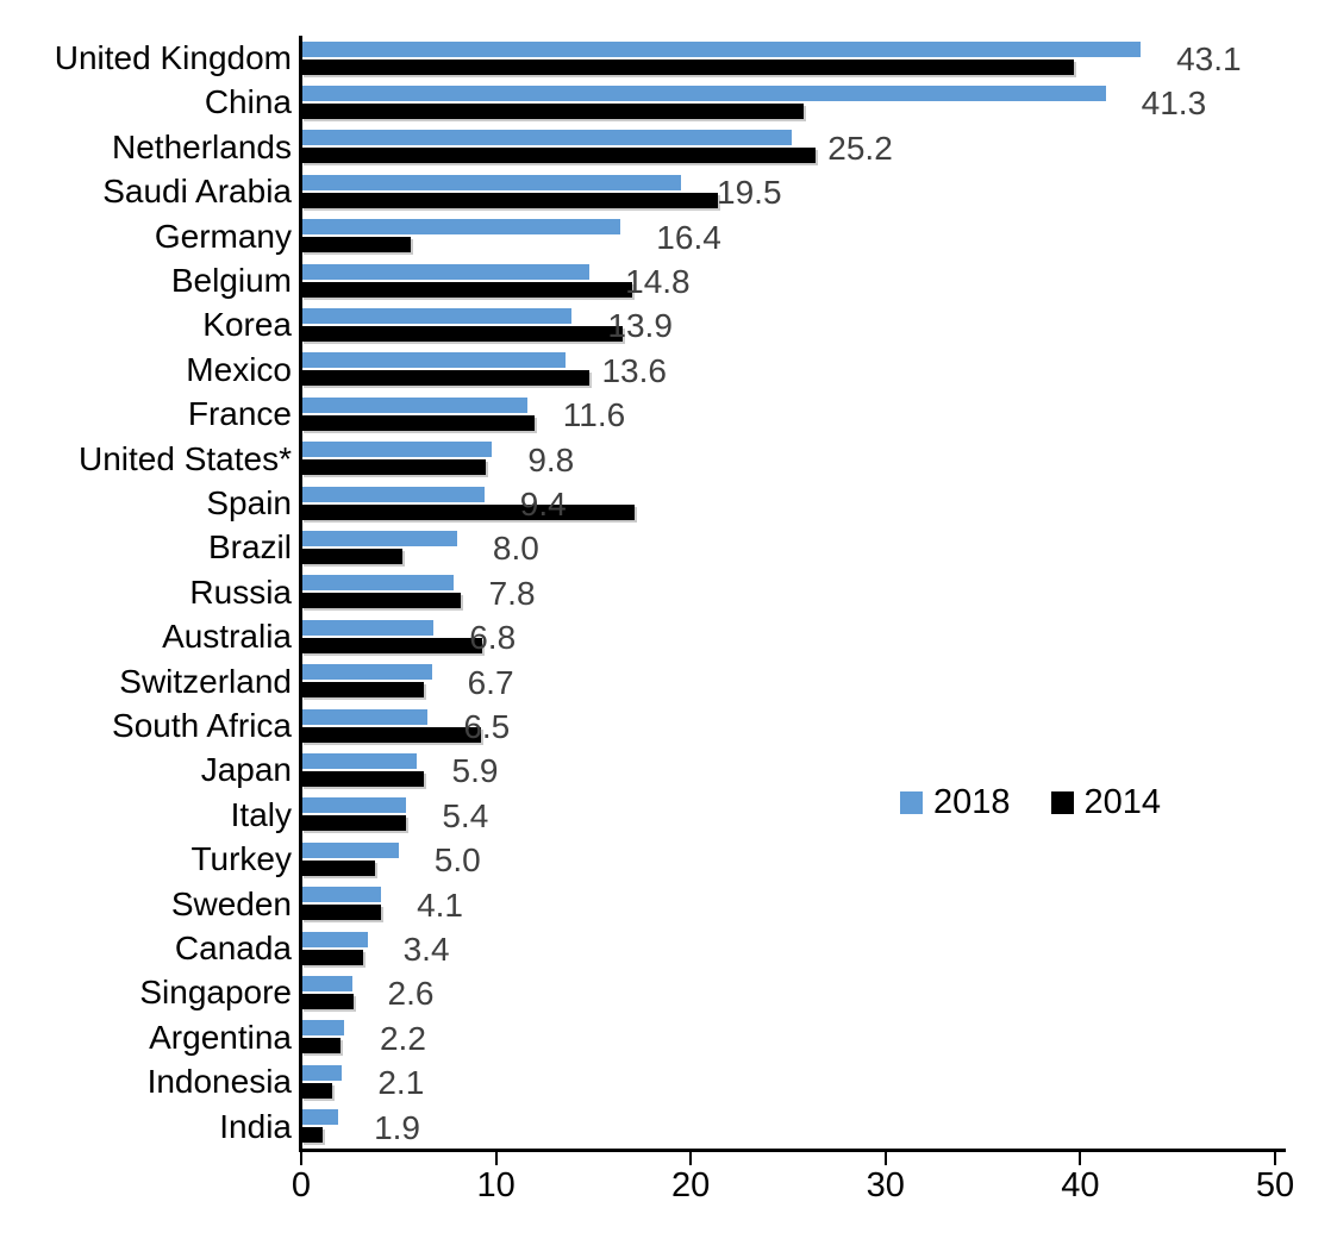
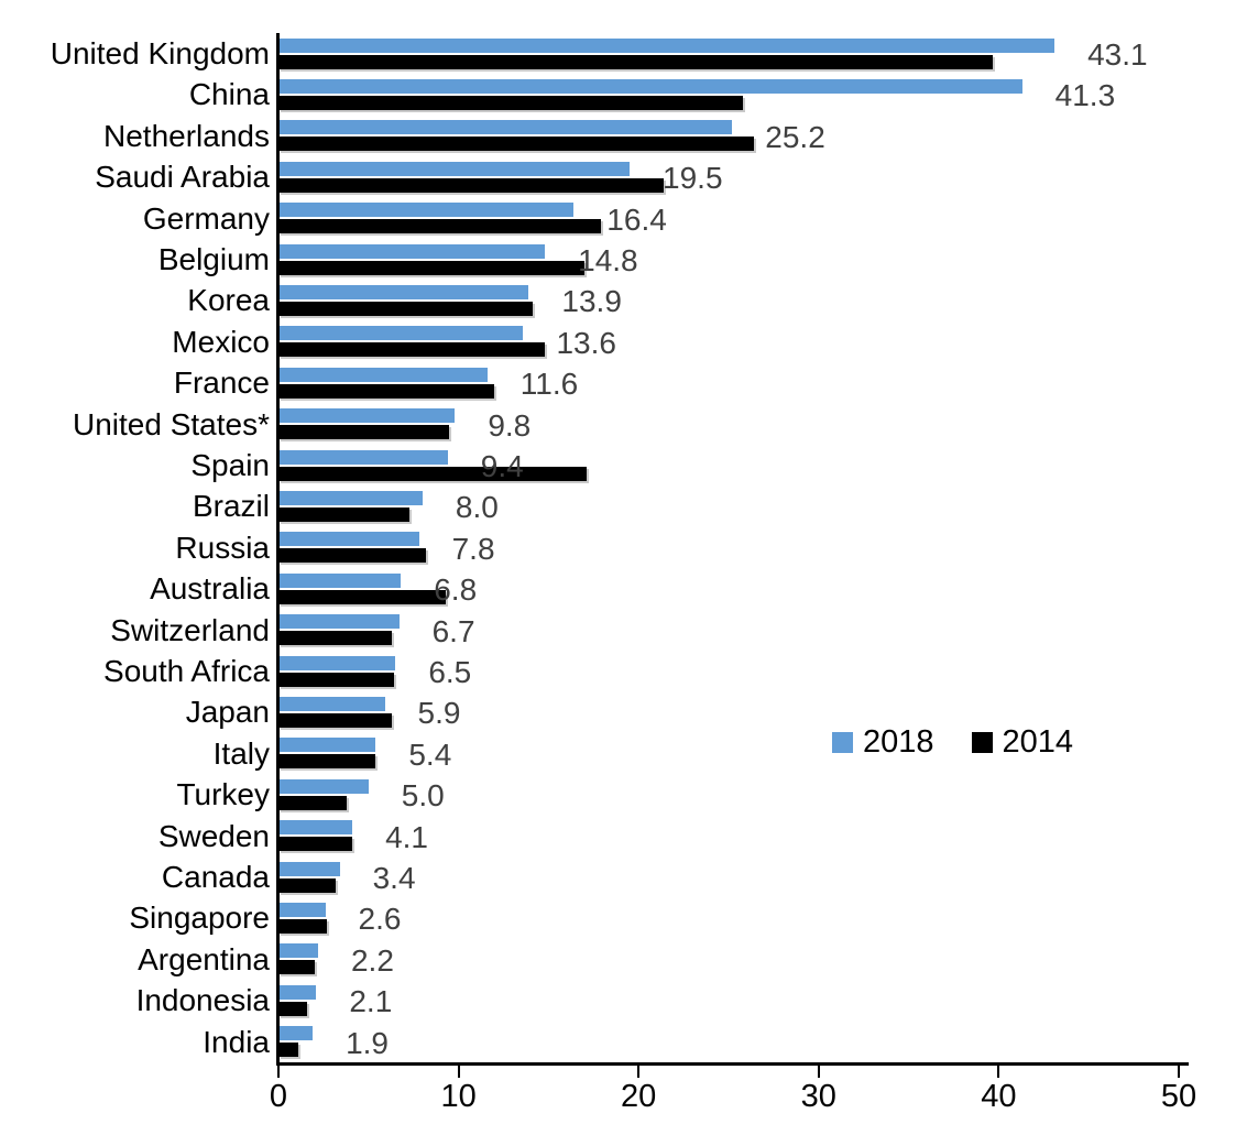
2014/Germany: 5.6 -> 17.9
2014/Korea: 16.5 -> 14.1
2014/Brazil: 5.2 -> 7.3
2014/South Africa: 9.2 -> 6.4
